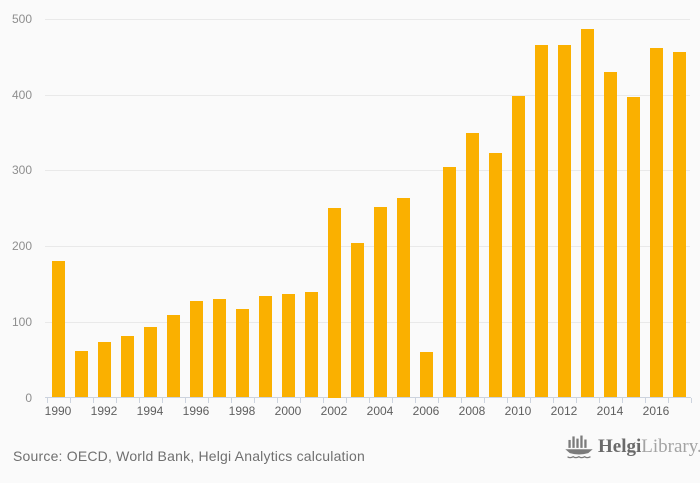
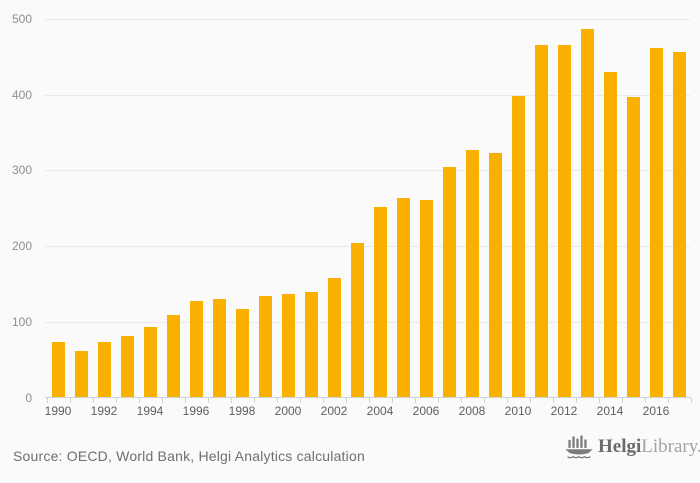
1990: 180 -> 70
2002: 250 -> 160
2006: 60 -> 260
2008: 350 -> 330
